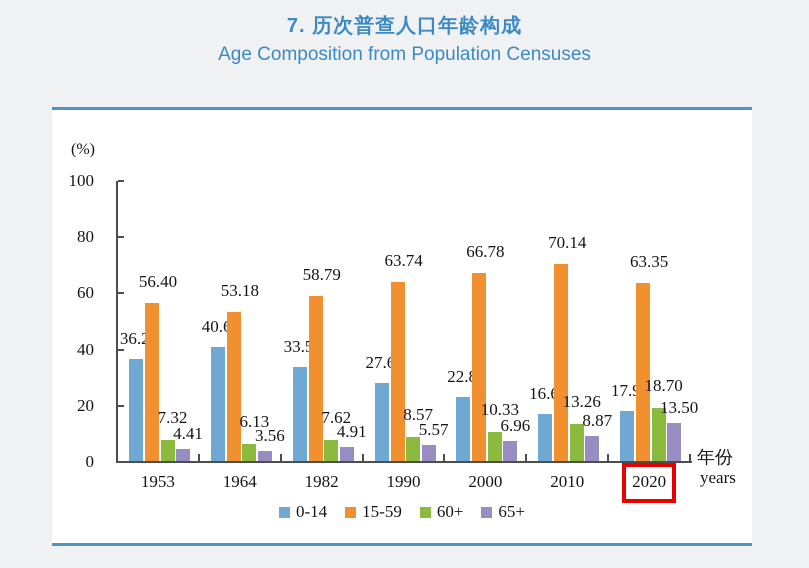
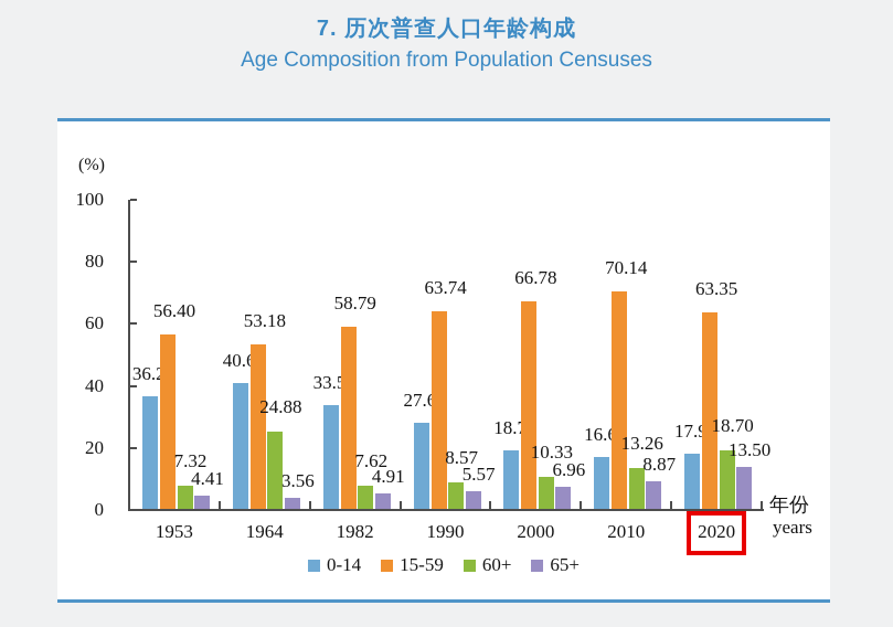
60+/1964: 6.13 -> 24.88
0-14/2000: 22.89 -> 18.75
